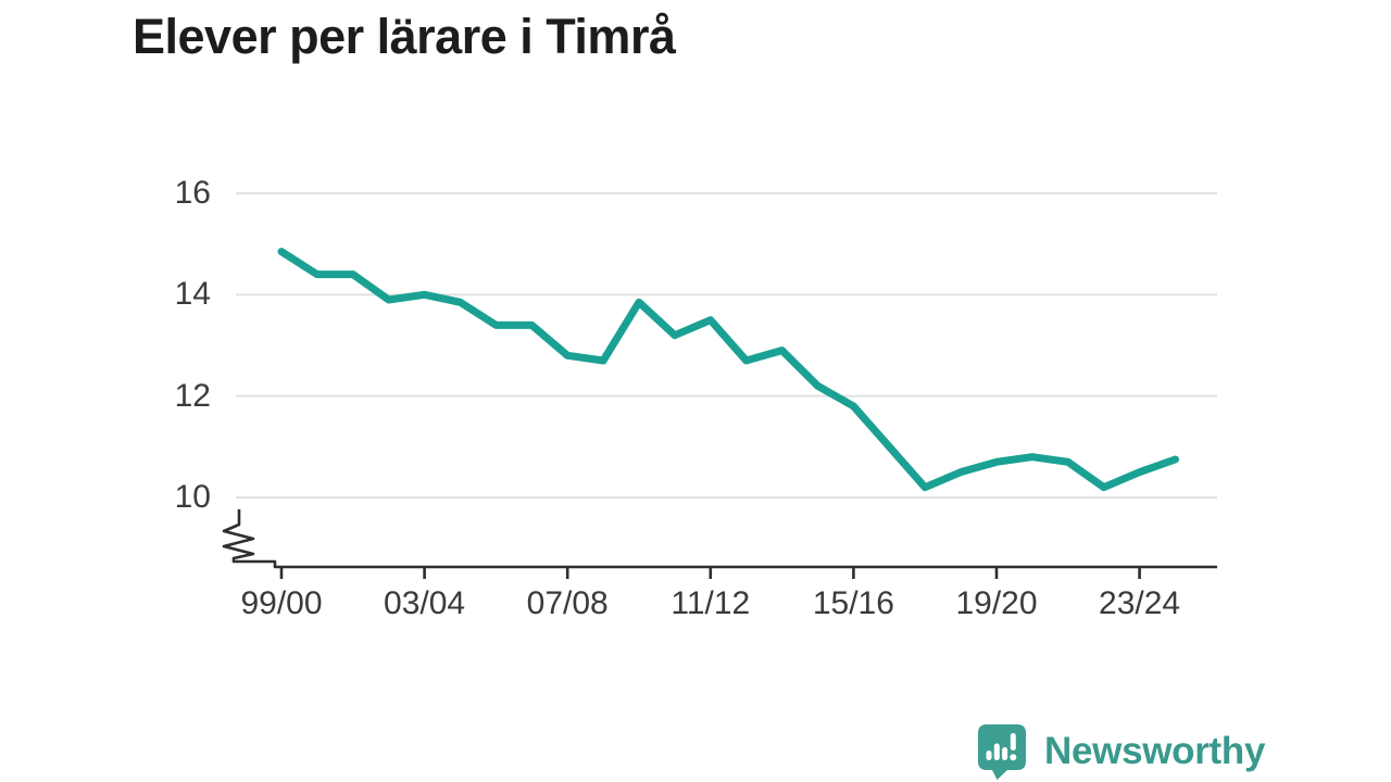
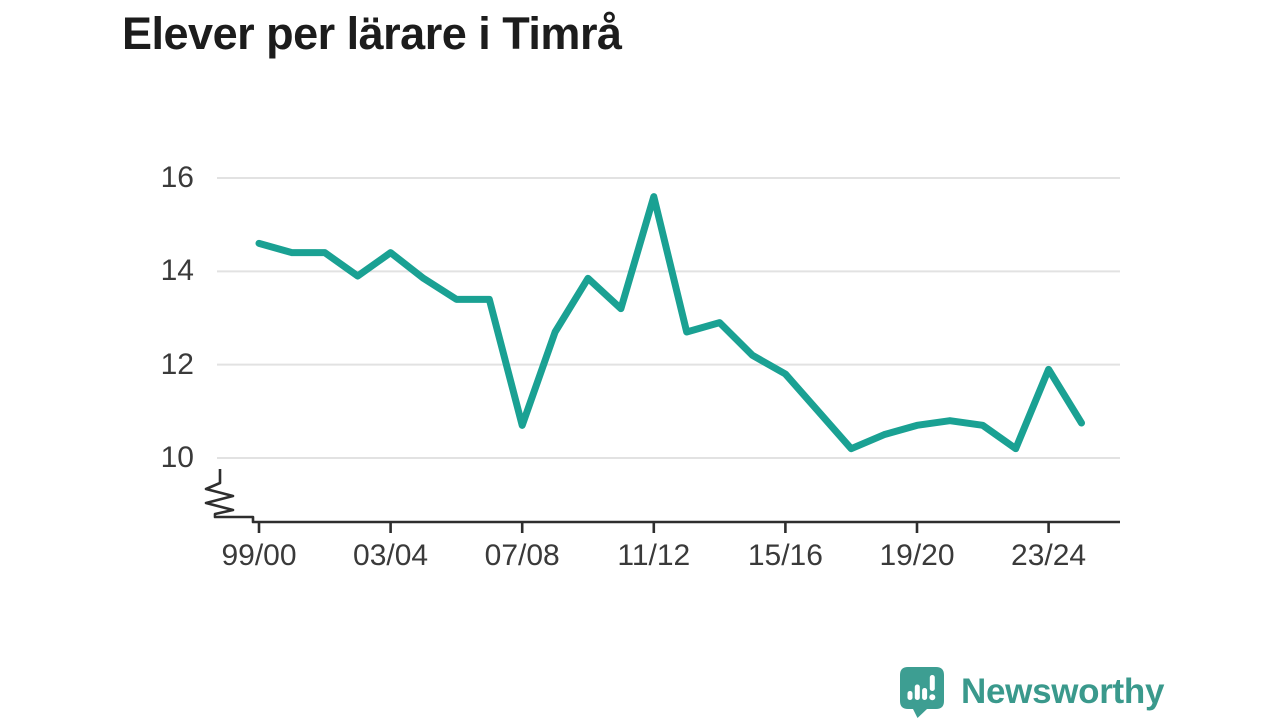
99/00: 14.8 -> 14.6
03/04: 14.0 -> 14.4
07/08: 12.8 -> 10.7
11/12: 13.5 -> 15.6
23/24: 10.5 -> 11.9
